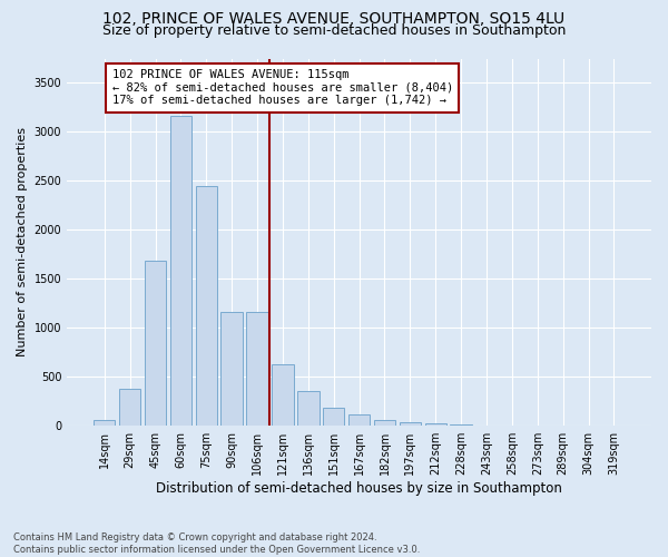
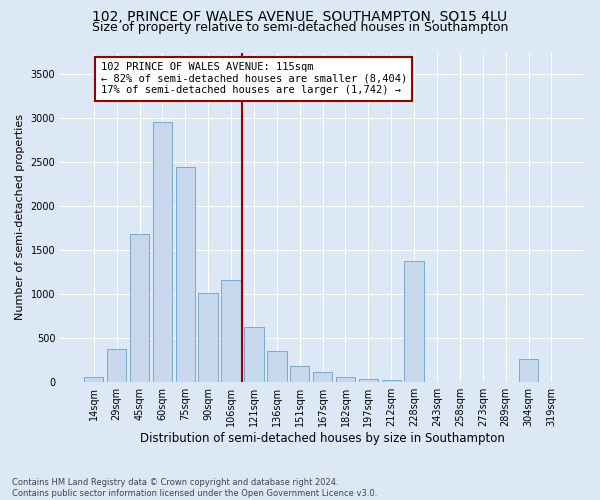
60sqm: 3160 -> 2960
90sqm: 1160 -> 1020
228sqm: 10 -> 1380
304sqm: 0 -> 260
